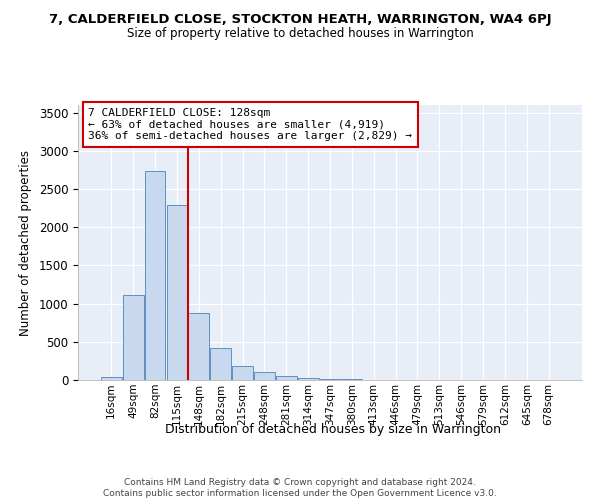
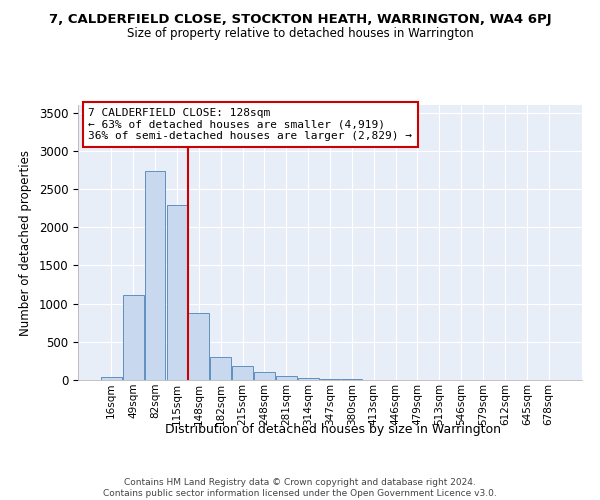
182sqm: 420 -> 300
